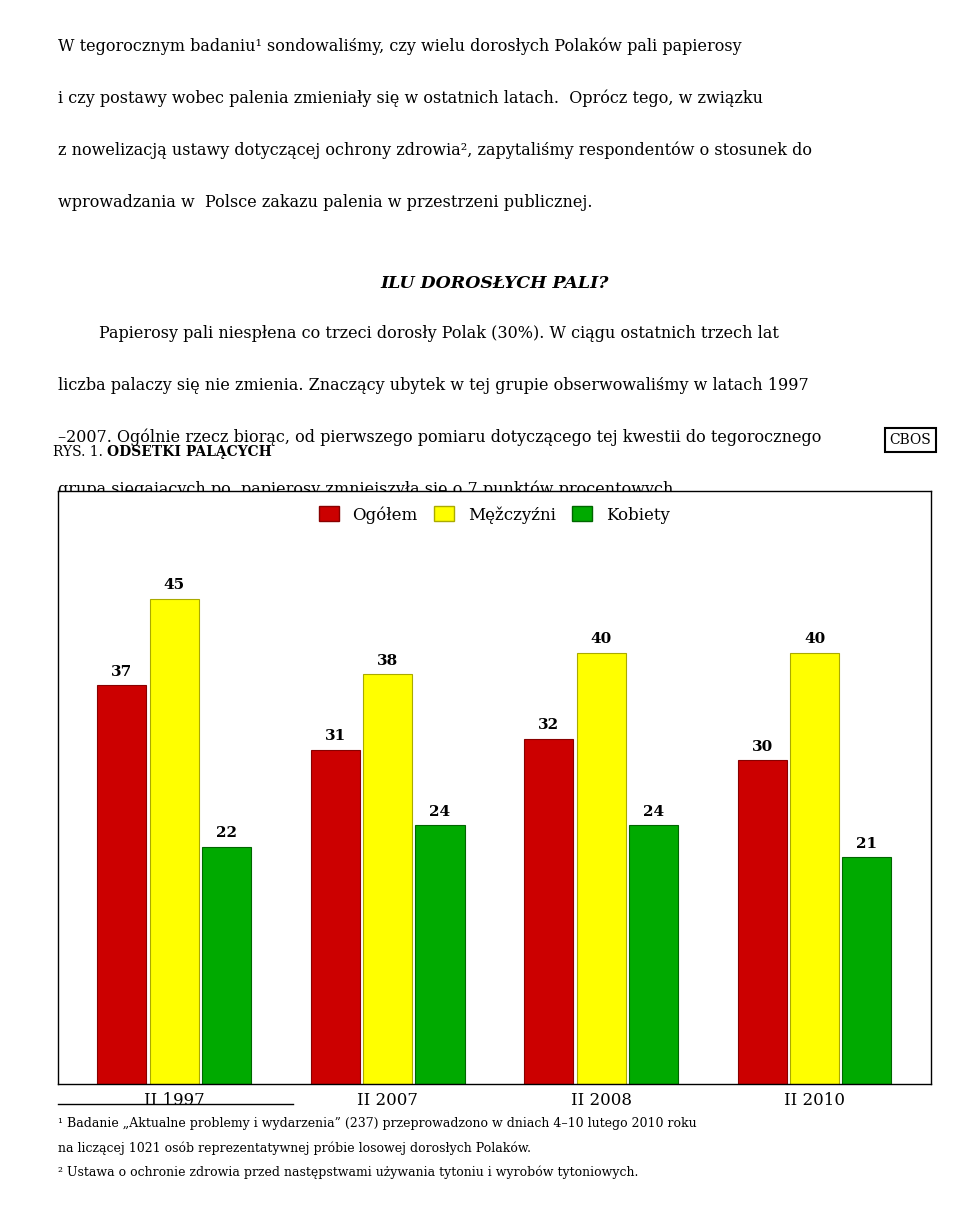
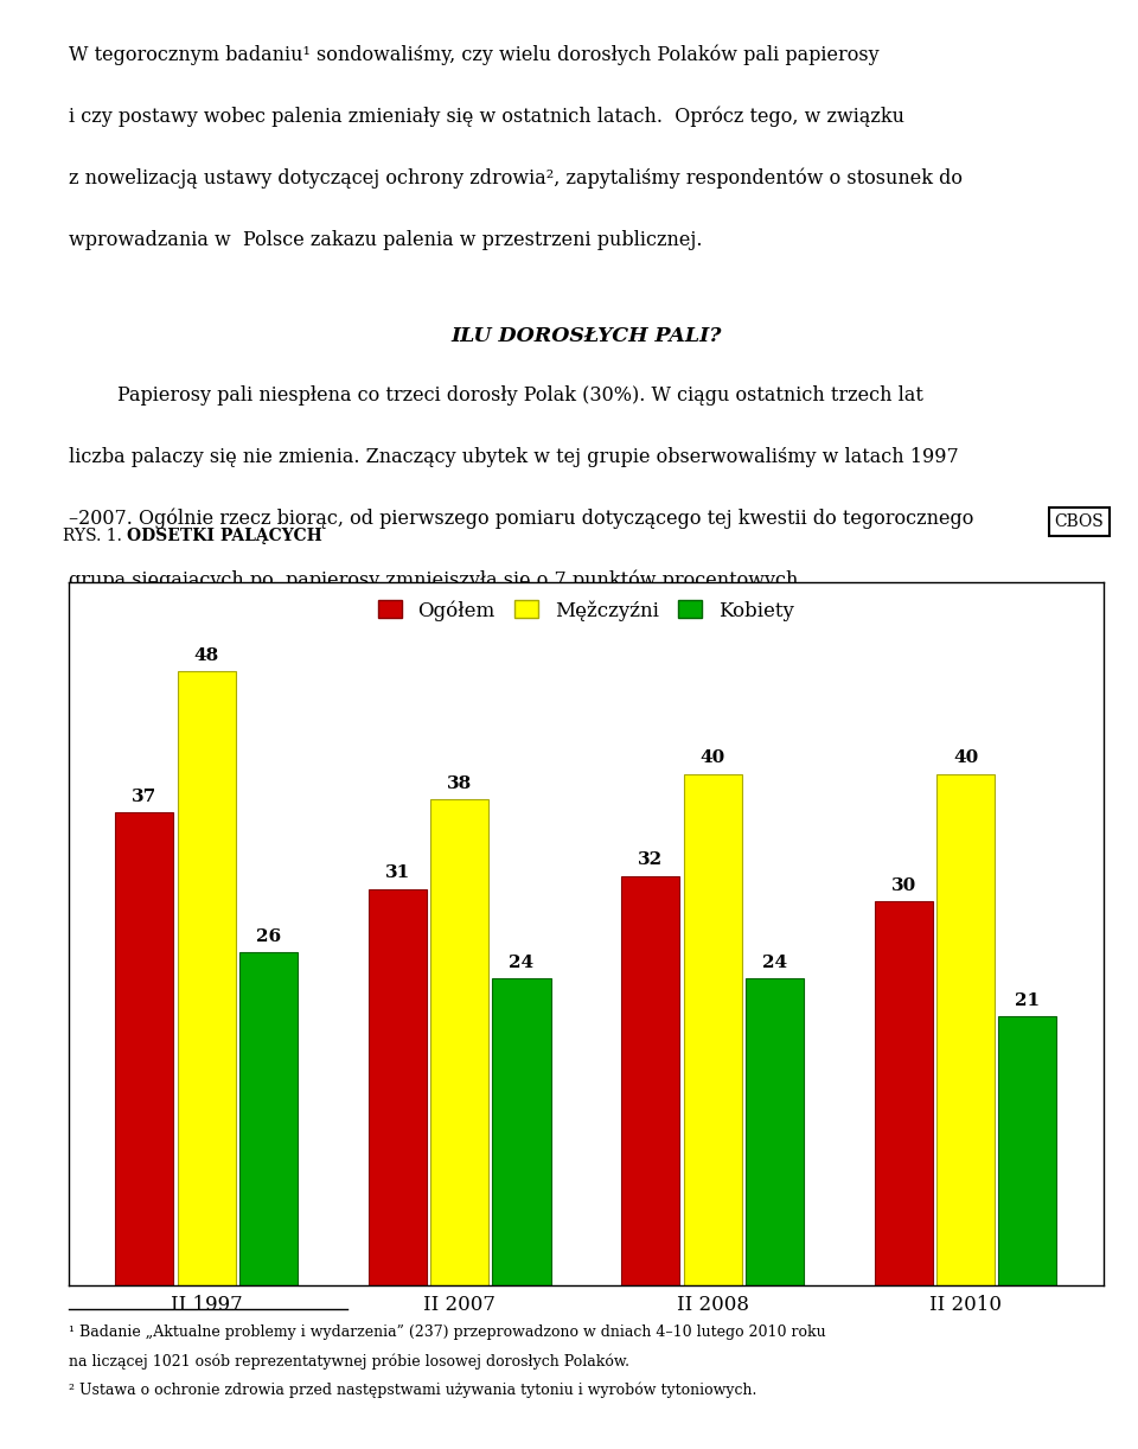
Męžczyźni/II 1997: 45 -> 48
Kobiety/II 1997: 22 -> 26
